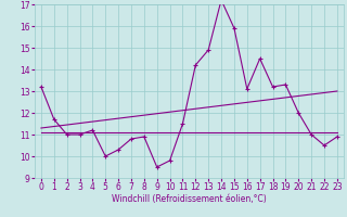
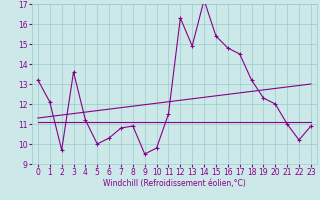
1: 11.7 -> 12.1
2: 11.0 -> 9.7
3: 11.0 -> 13.6
12: 14.2 -> 16.3
15: 15.9 -> 15.4
16: 13.1 -> 14.8
19: 13.3 -> 12.3
22: 10.5 -> 10.2
